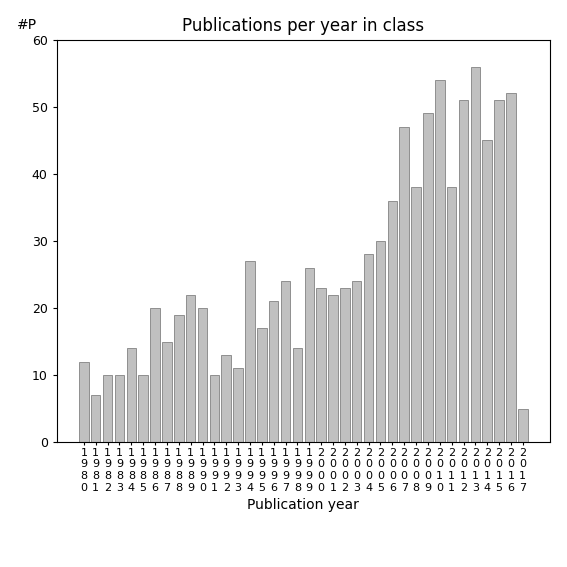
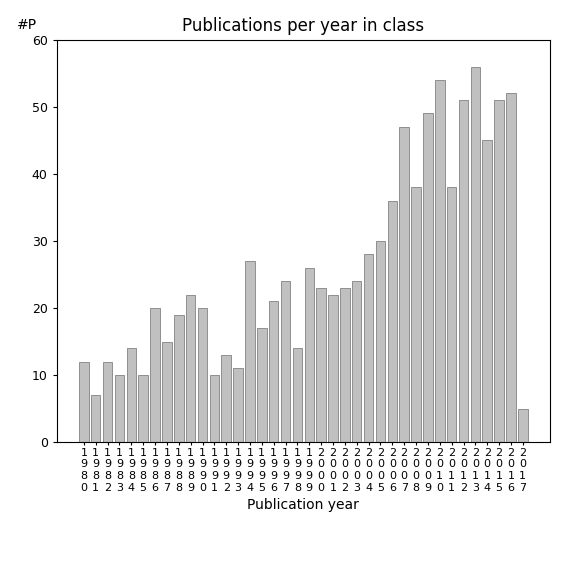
1 9 8 2: 10 -> 12
